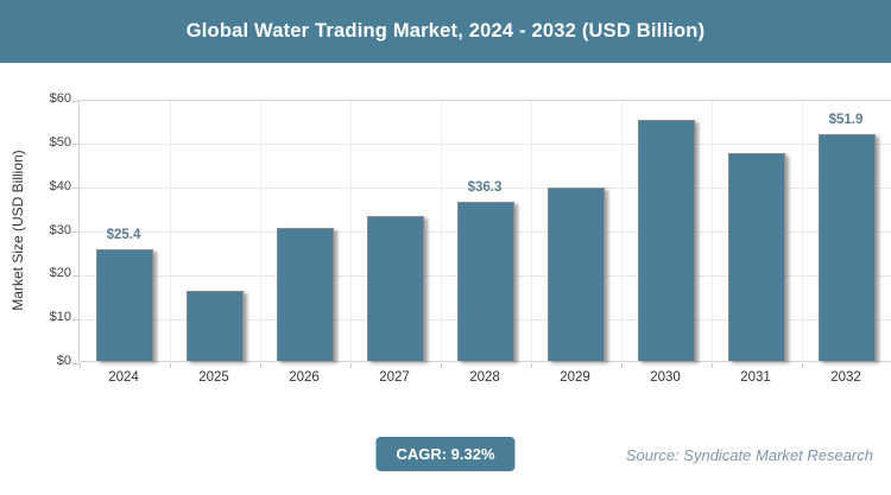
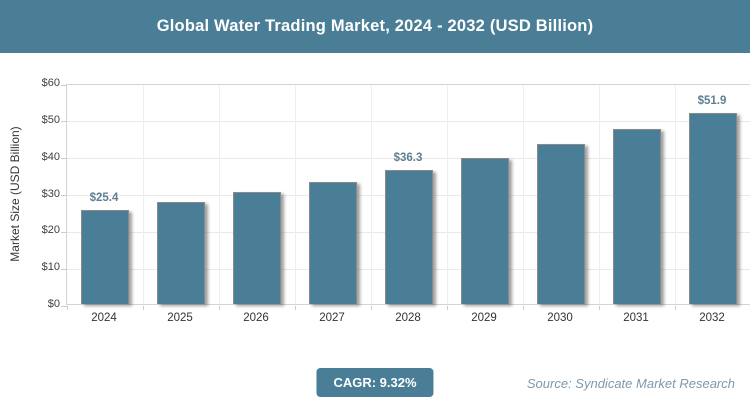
2025: $16 -> $28
2030: $55 -> $43
